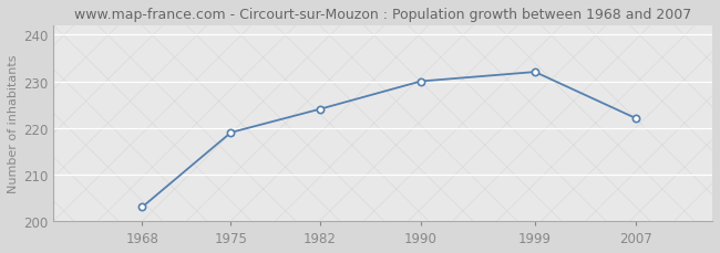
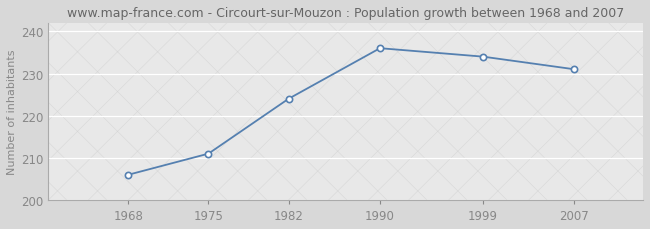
1968: 203 -> 206
1975: 219 -> 211
1990: 230 -> 236
1999: 232 -> 234
2007: 222 -> 231
